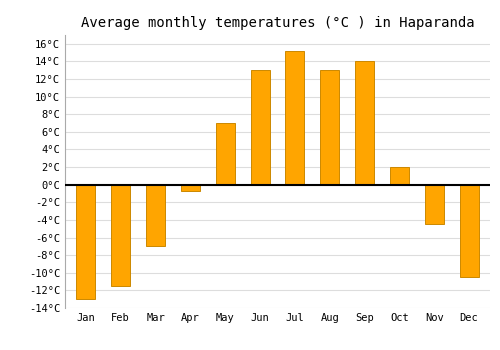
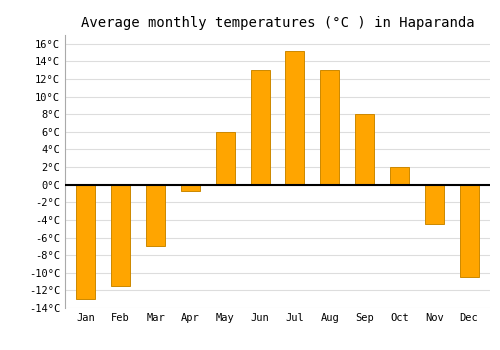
May: 7.0°C -> 6.0°C
Sep: 14.0°C -> 8.0°C
